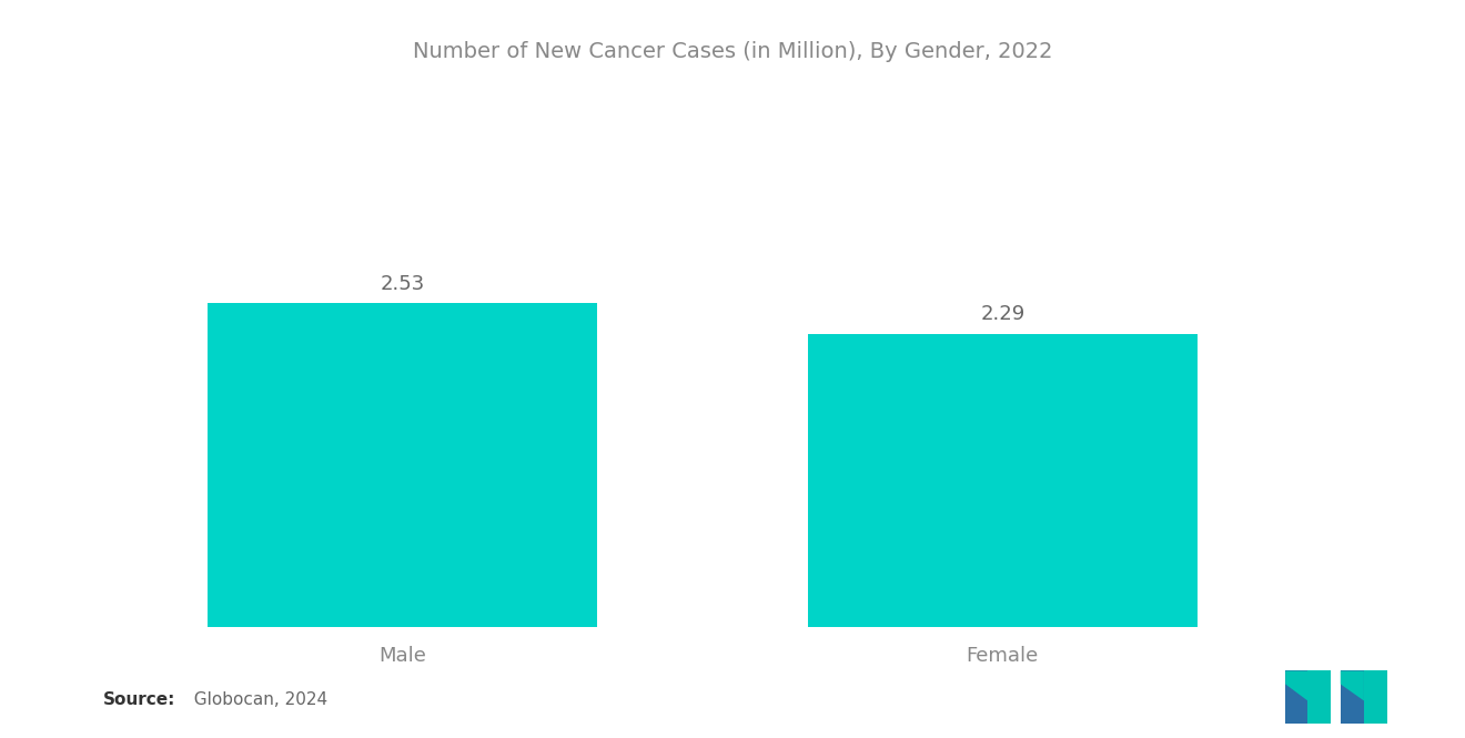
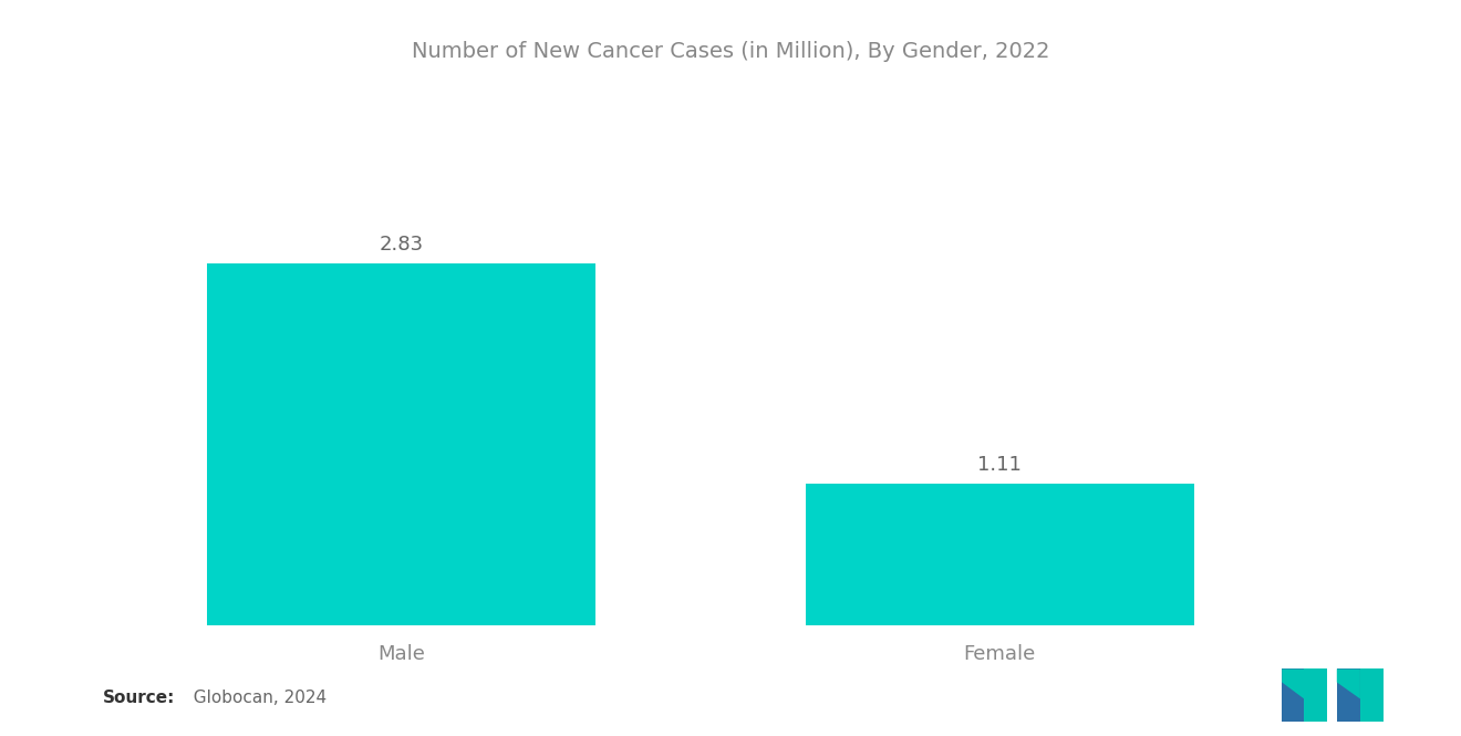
Male: 2.53 -> 2.83
Female: 2.29 -> 1.11
